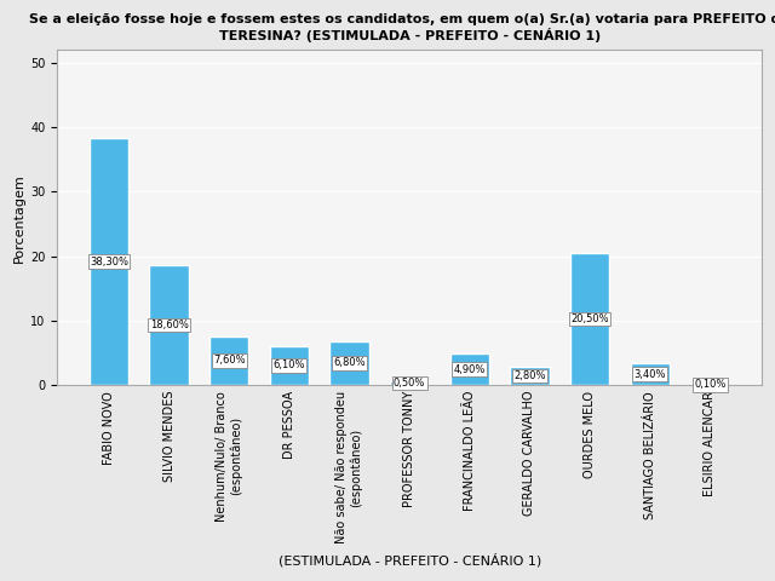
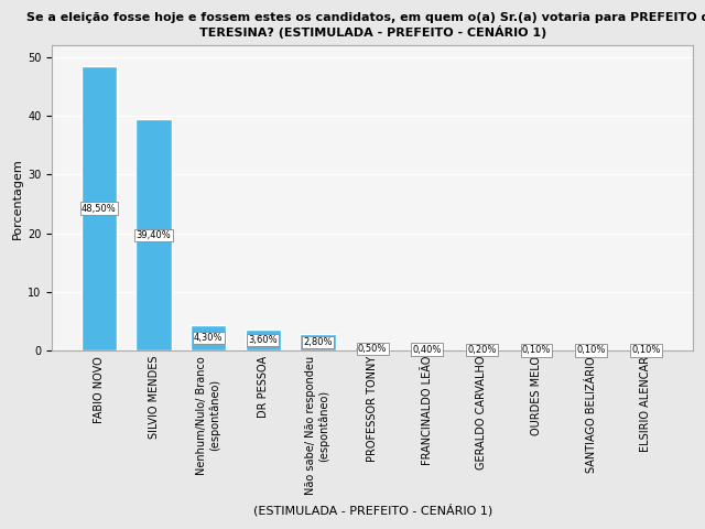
FABIO NOVO: 38,30% -> 48,50%
SILVIO MENDES: 18,60% -> 39,40%
Nenhum/Nulo/ Branco (espontâneo): 7,60% -> 4,30%
DR PESSOA: 6,10% -> 3,60%
Não sabe/ Não respondeu (espontâneo): 6,80% -> 2,80%
FRANCINALDO LEÃO: 4,90% -> 0,40%
GERALDO CARVALHO: 2,80% -> 0,20%
OURDES MELO: 20,50% -> 0,10%
SANTIAGO BELIZÁRIO: 3,40% -> 0,10%
